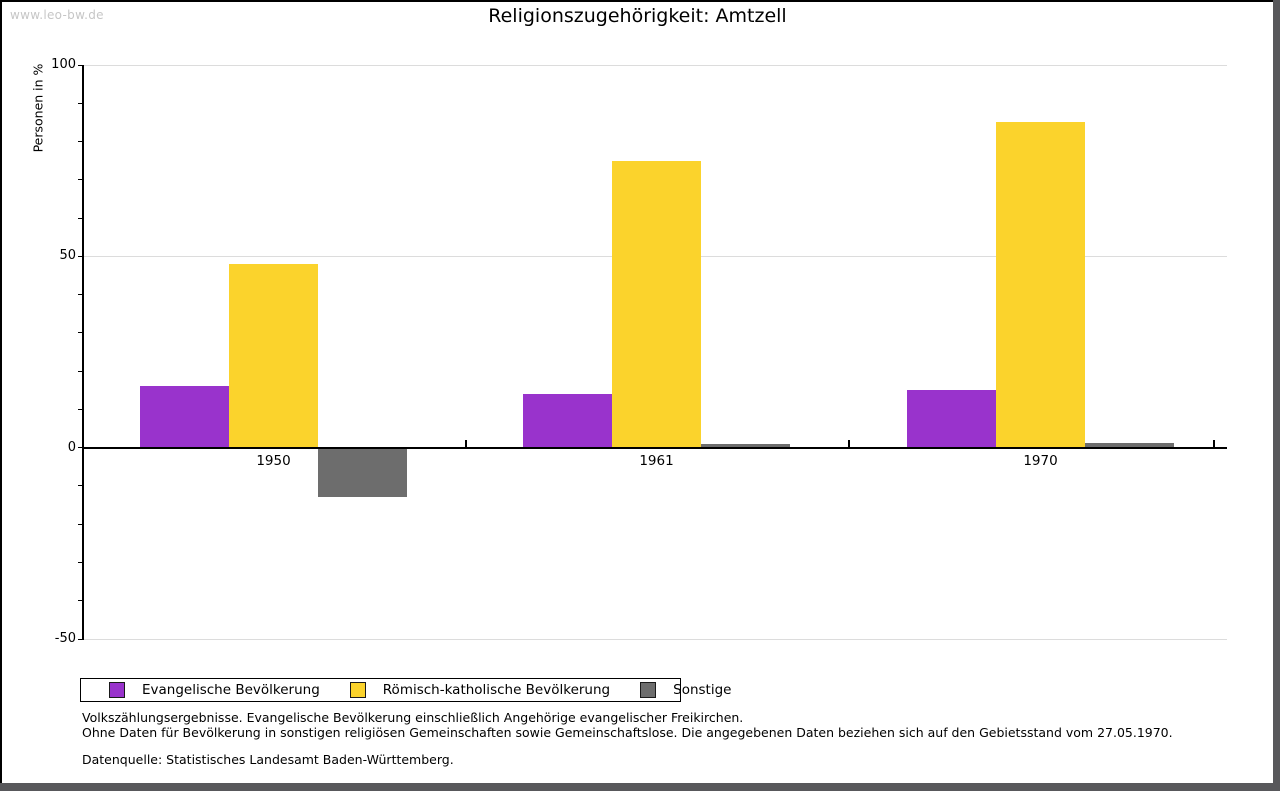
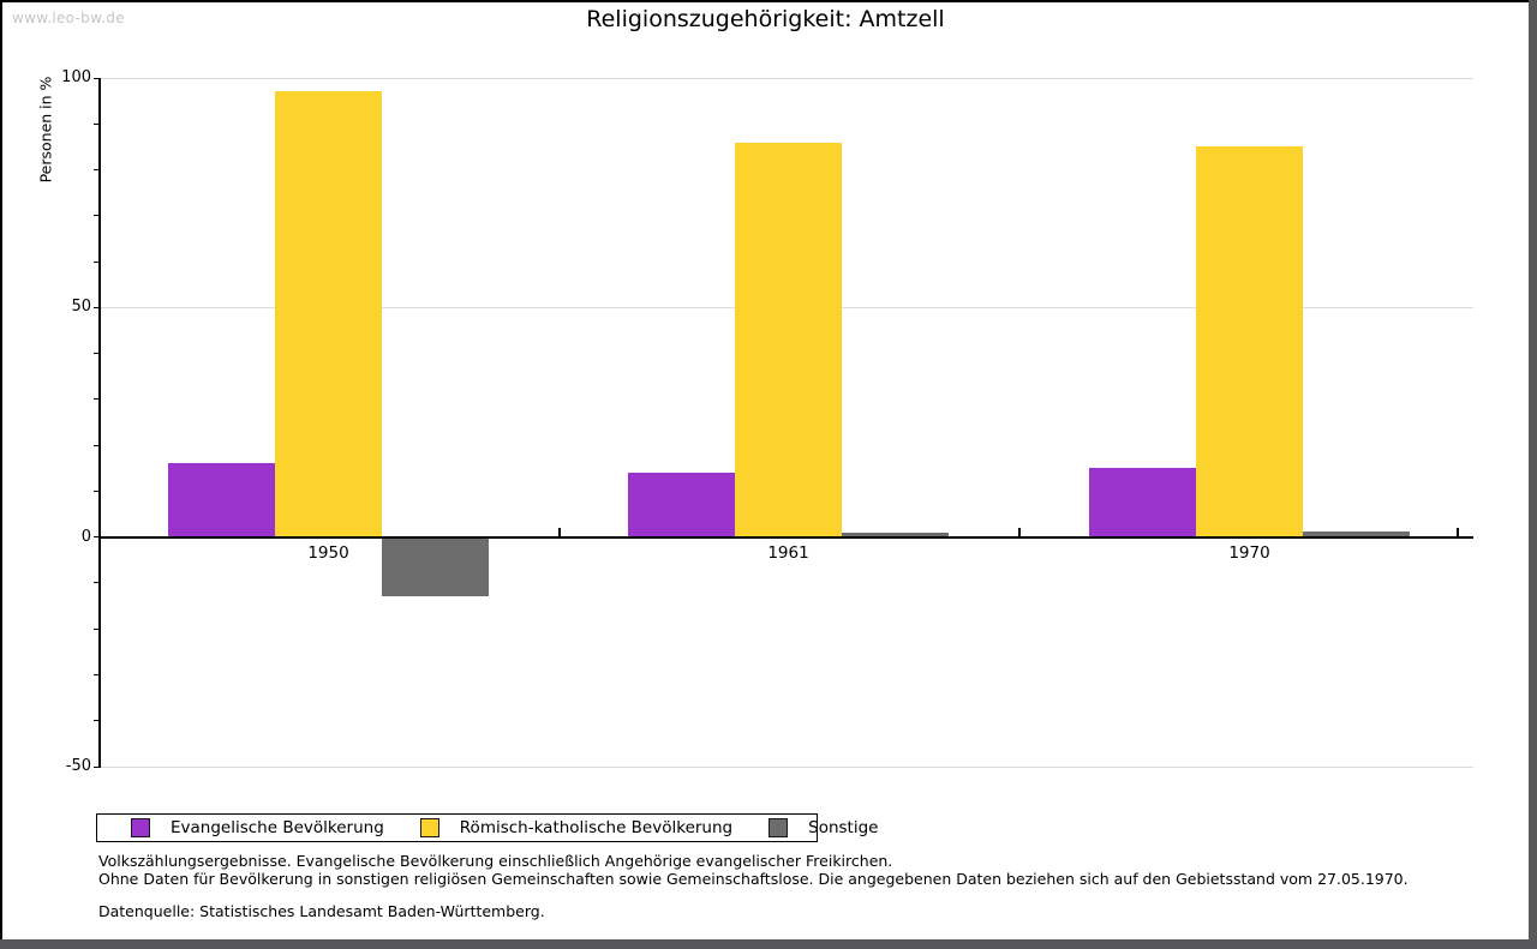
Römisch-katholische Bevölkerung/1950: 48 -> 97
Römisch-katholische Bevölkerung/1961: 75 -> 86
